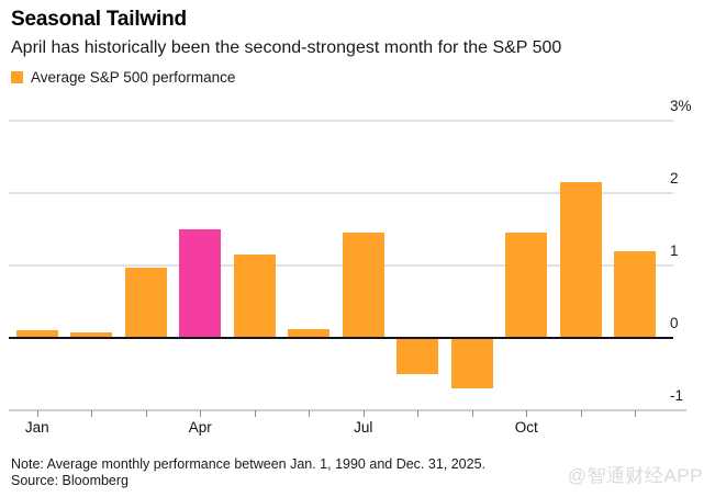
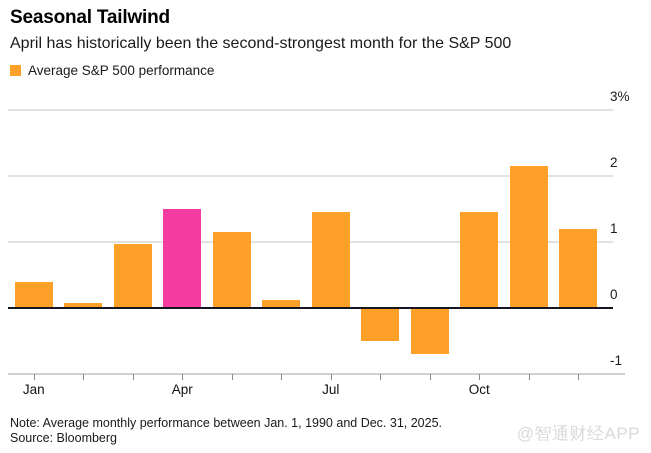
Jan: 0.1% -> 0.4%
